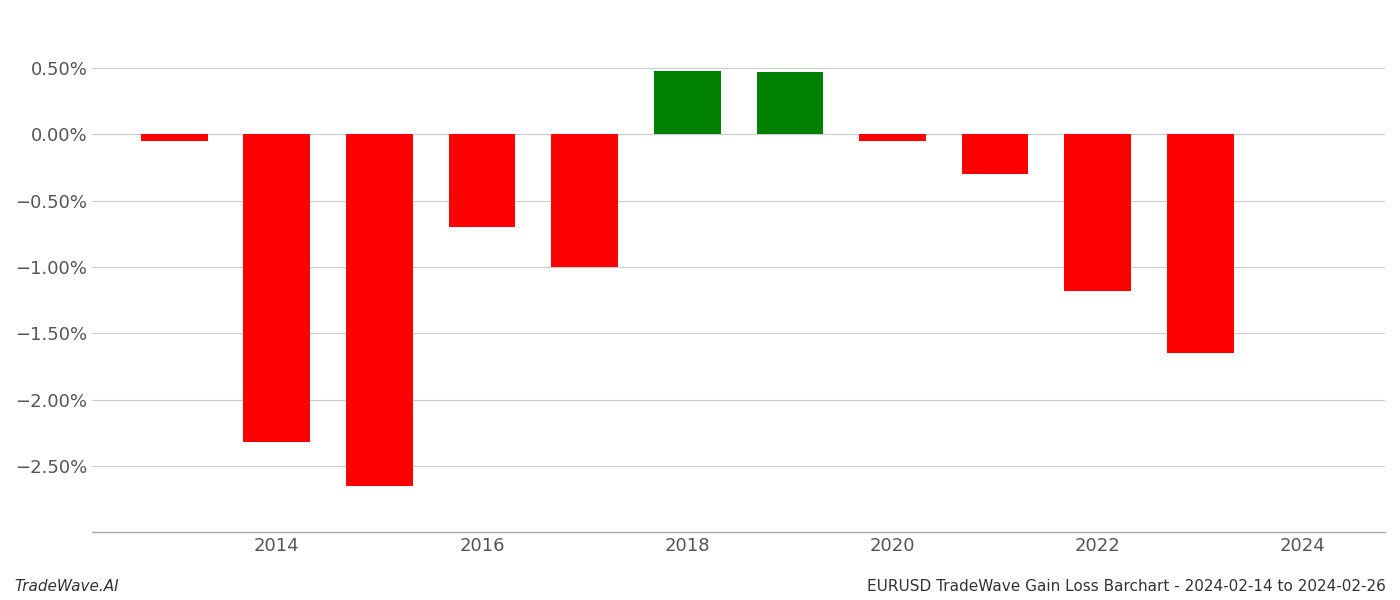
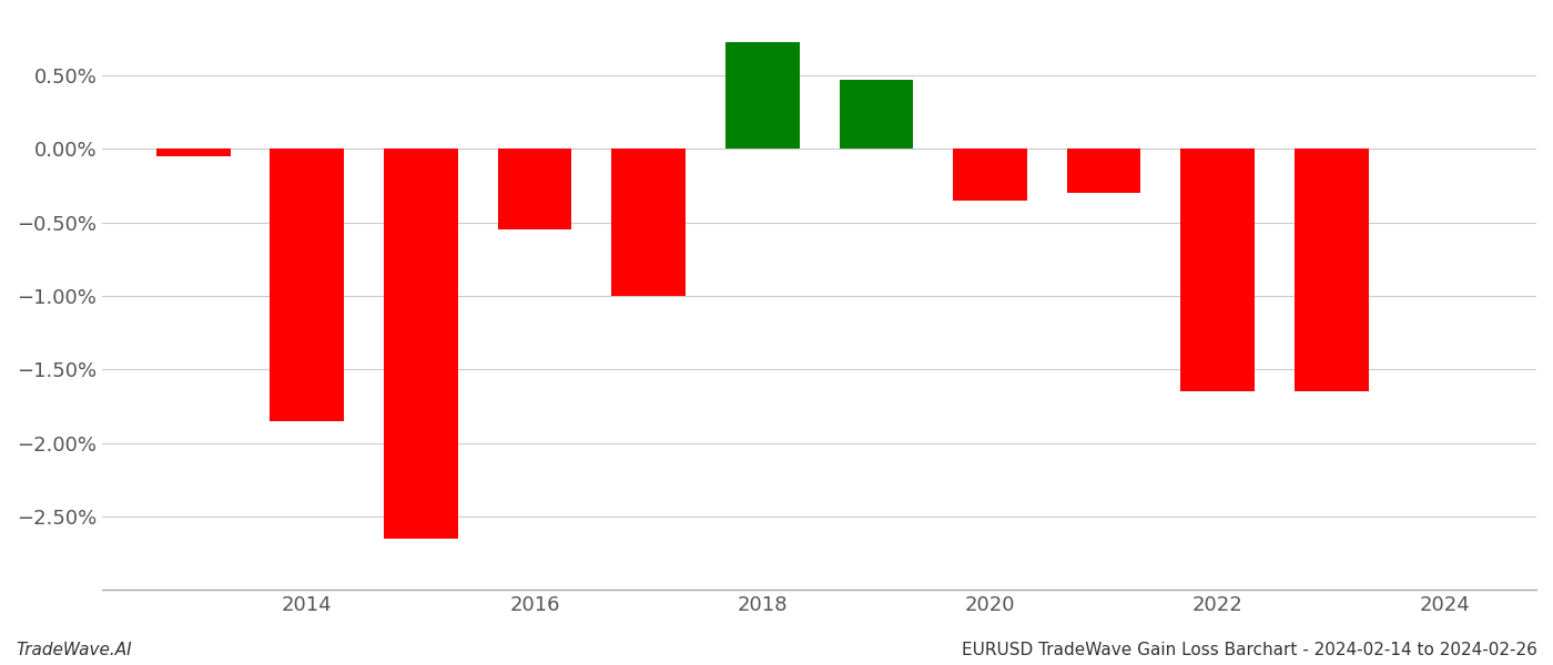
2014: -2.32% -> -1.85%
2016: -0.70% -> -0.55%
2018: 0.48% -> 0.73%
2020: -0.05% -> -0.35%
2022: -1.18% -> -1.65%
